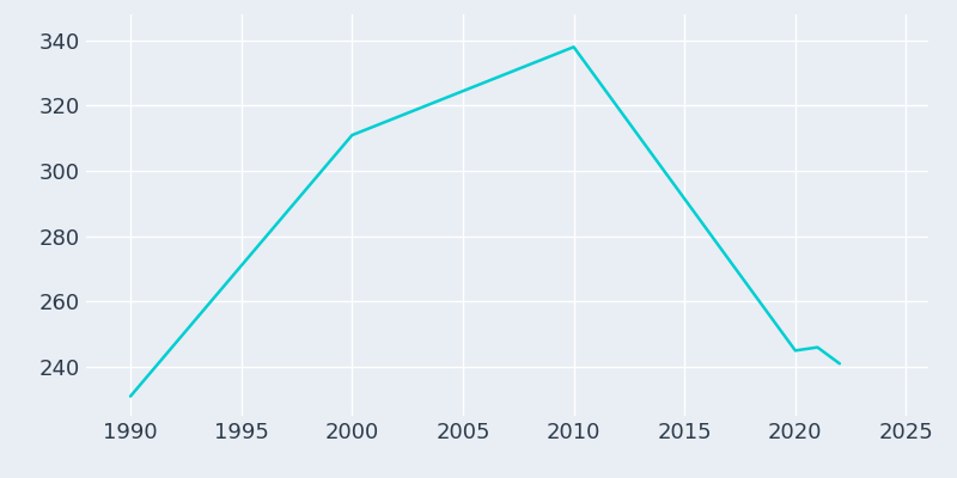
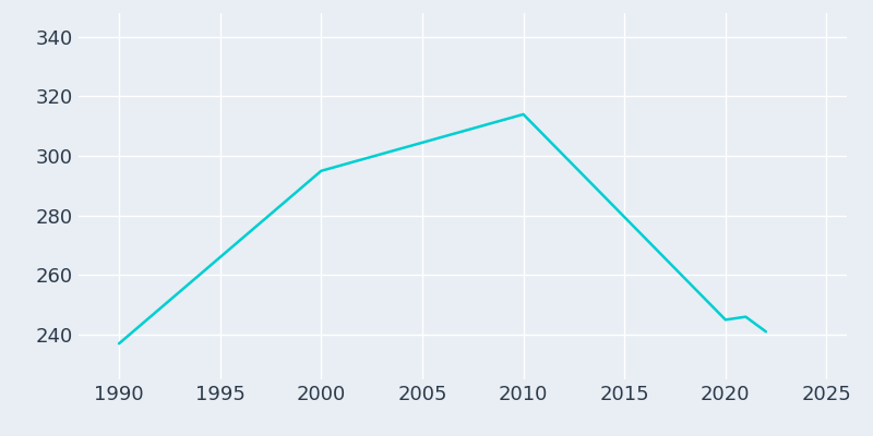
1990: 231 -> 237
2000: 311 -> 295
2010: 338 -> 314
